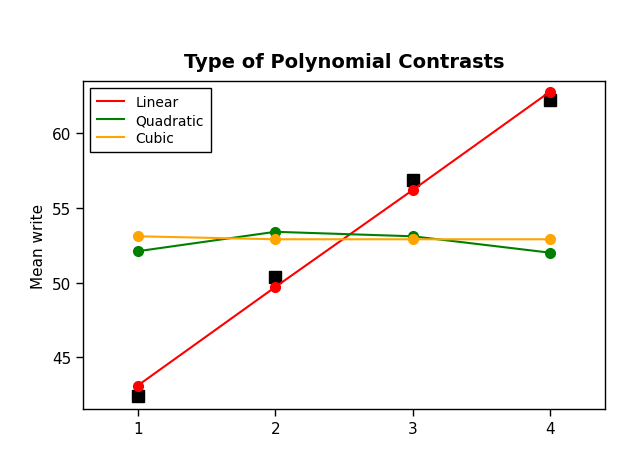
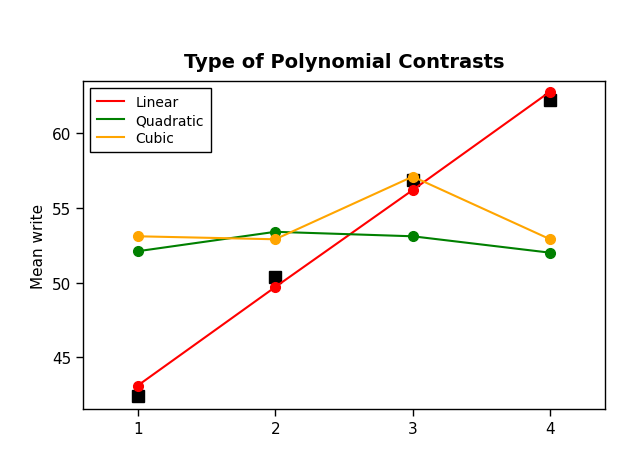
Cubic/3: 52.9 -> 57.1
